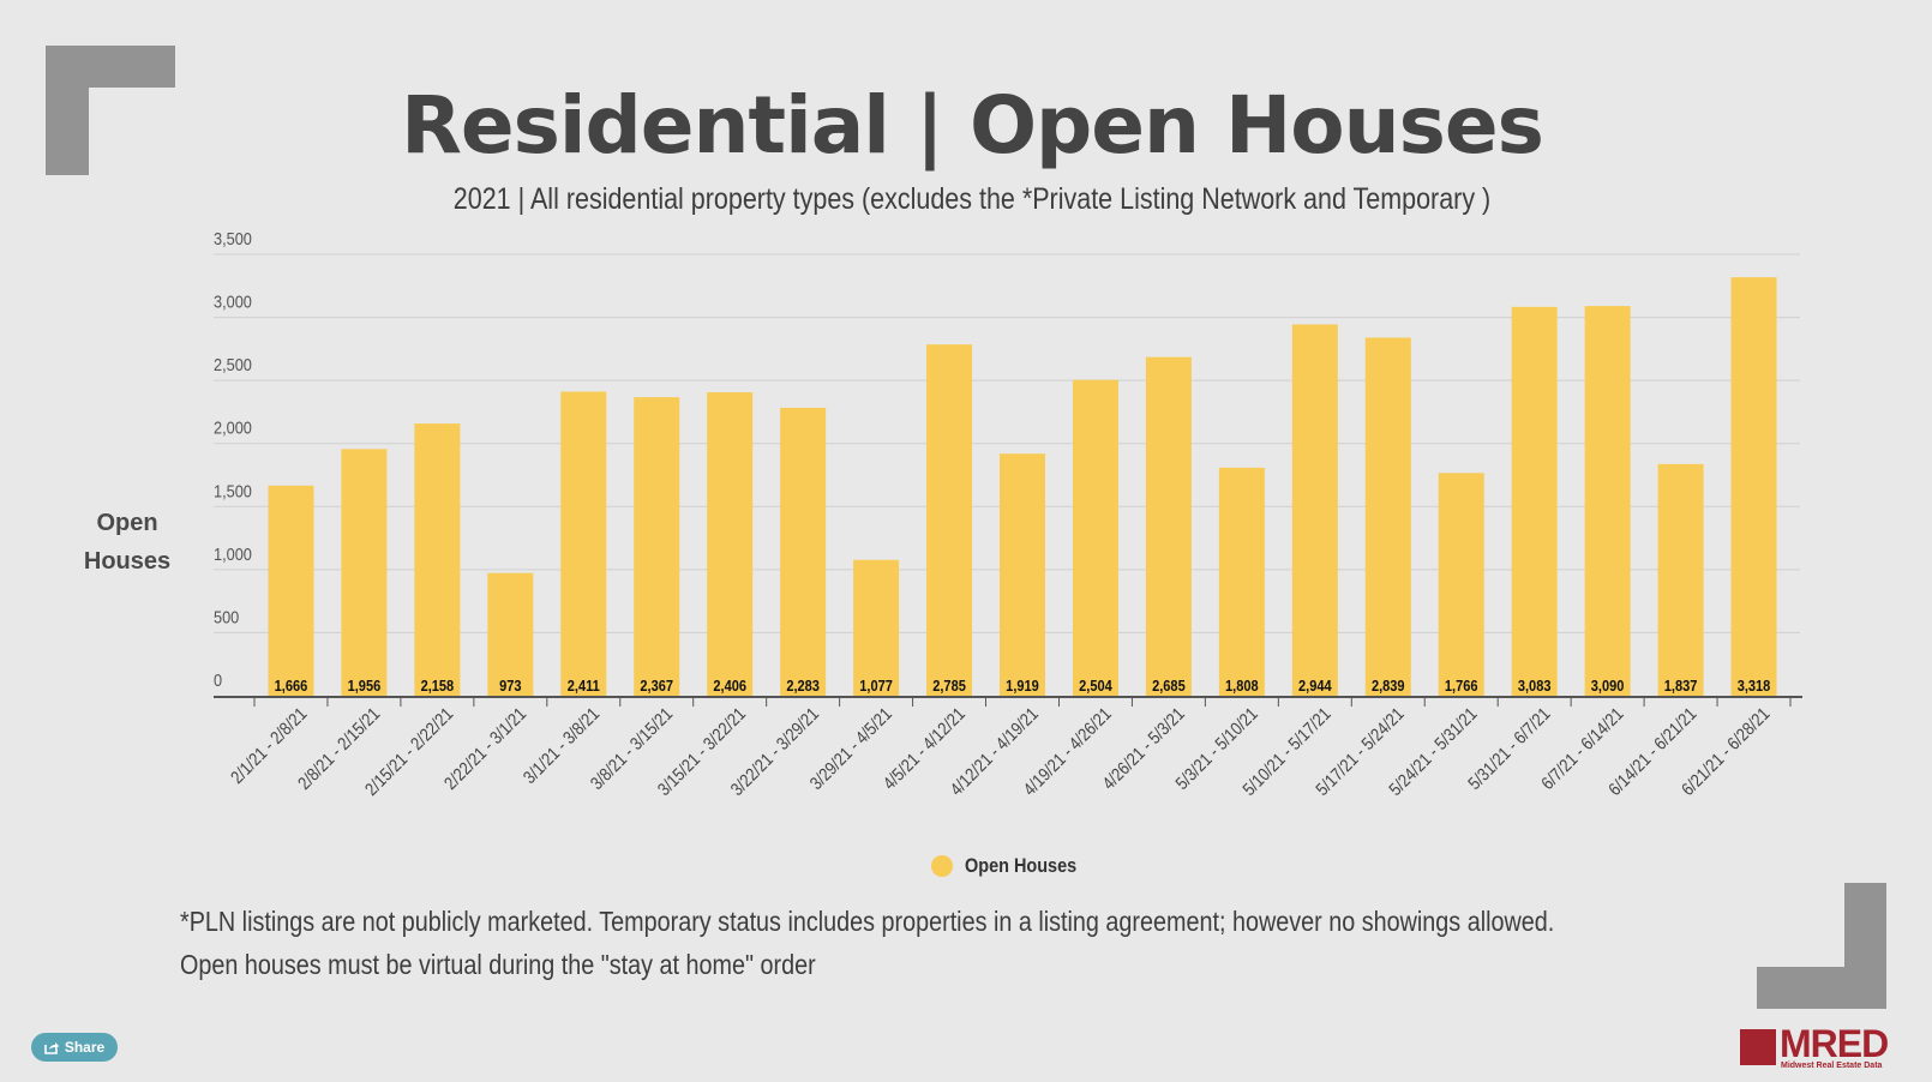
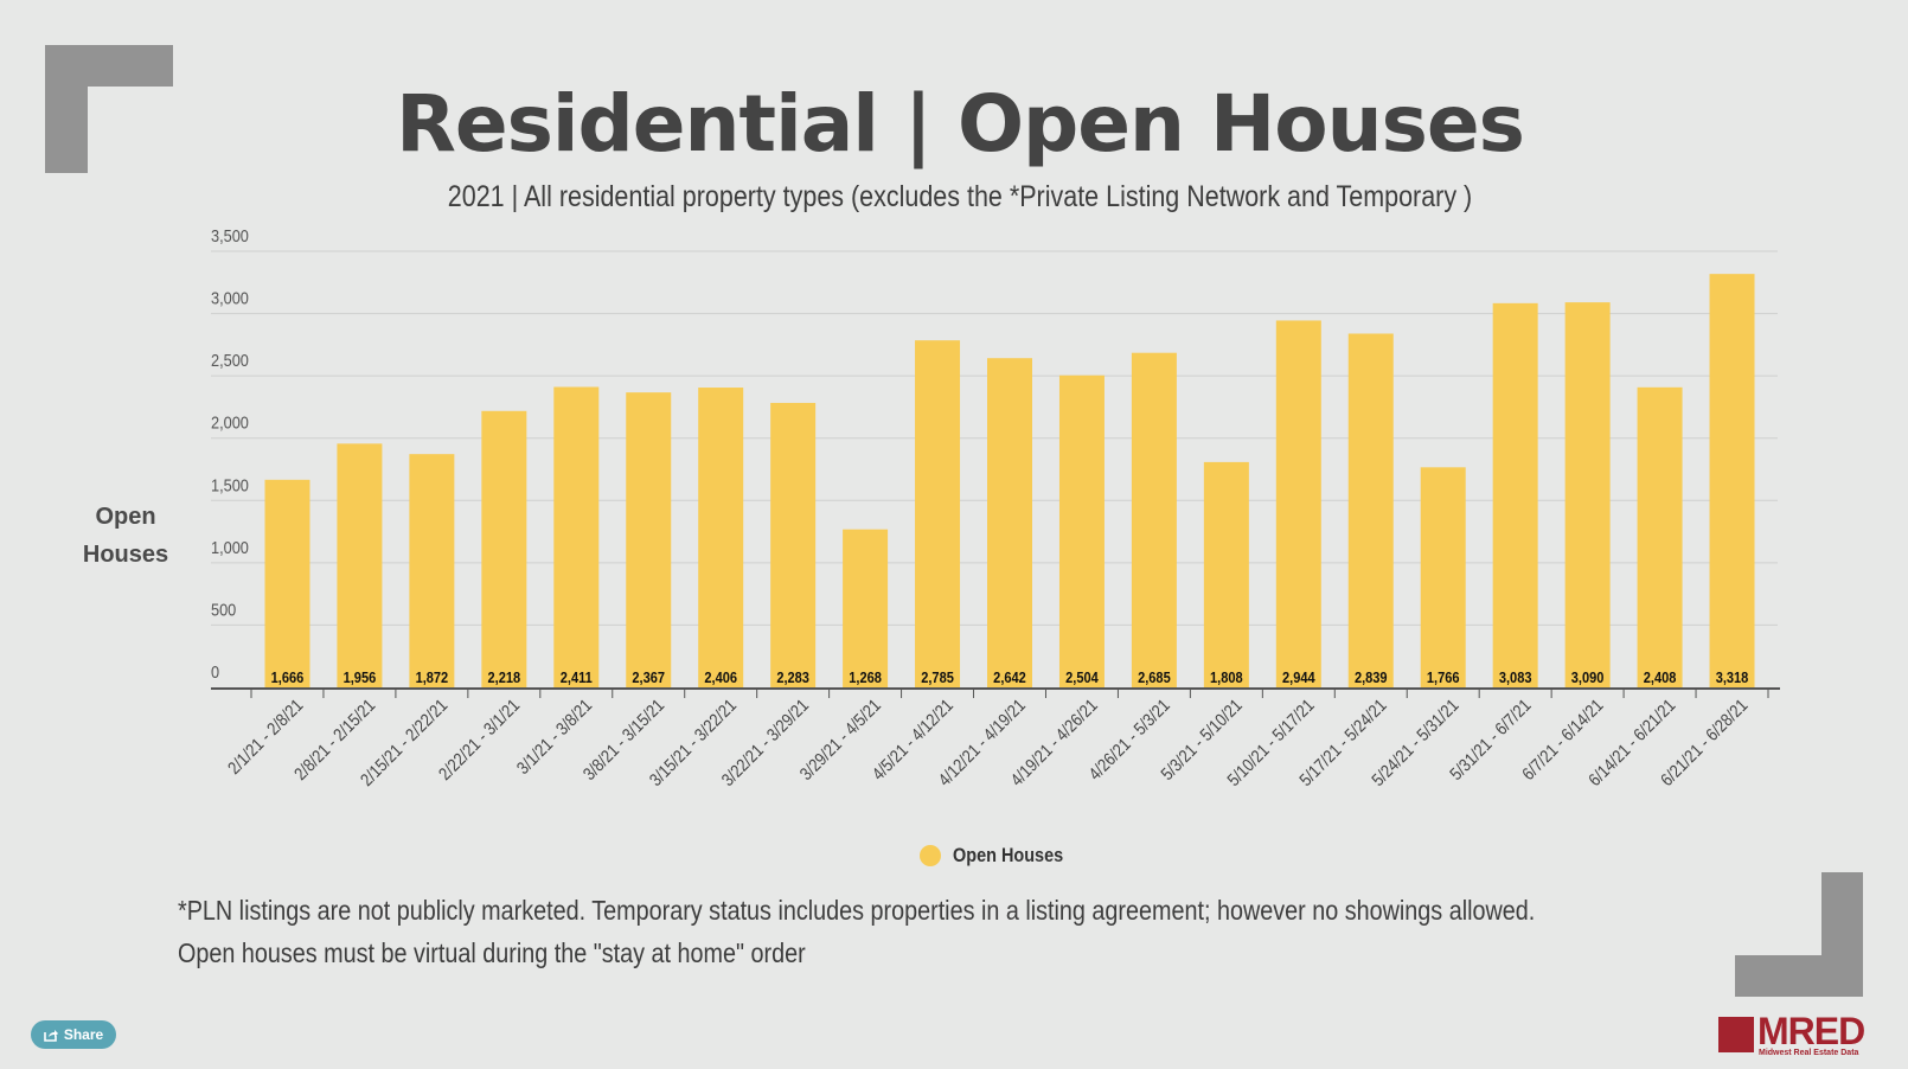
2/15/21 - 2/22/21: 2,158 -> 1,872
2/22/21 - 3/1/21: 973 -> 2,218
3/29/21 - 4/5/21: 1,077 -> 1,268
4/12/21 - 4/19/21: 1,919 -> 2,642
6/14/21 - 6/21/21: 1,837 -> 2,408
